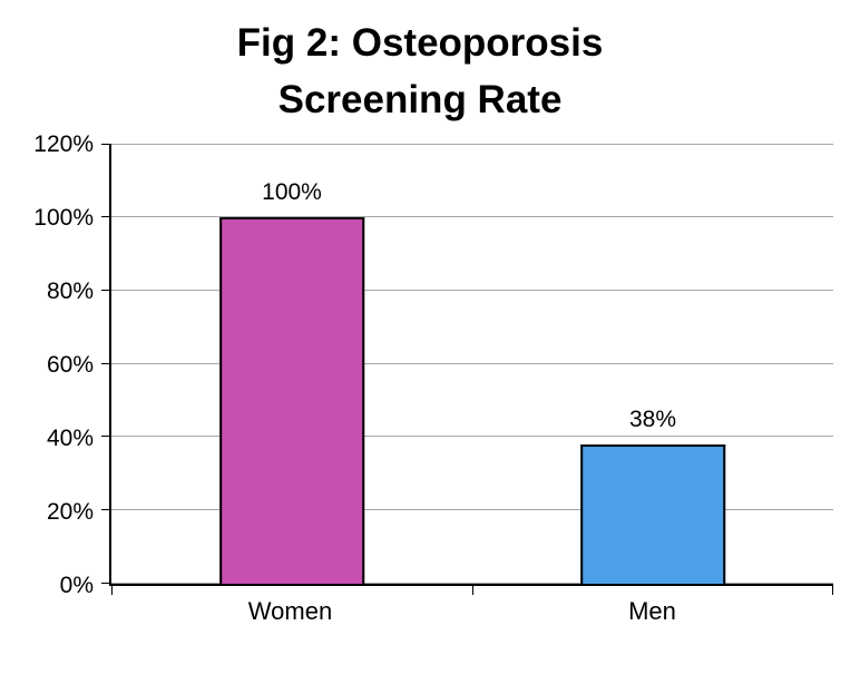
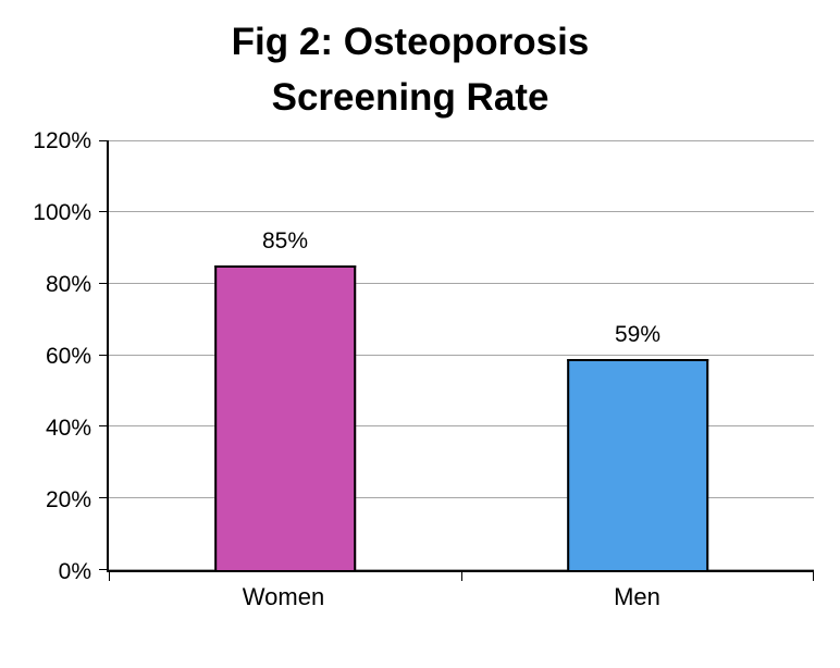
Women: 100% -> 85%
Men: 38% -> 59%
